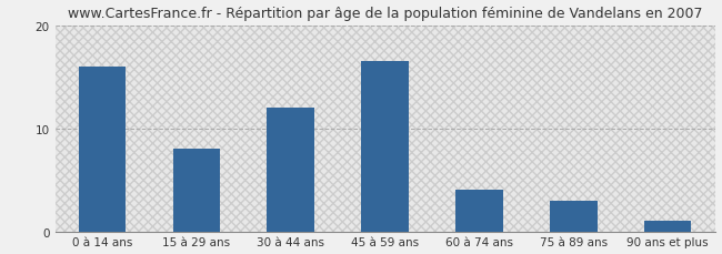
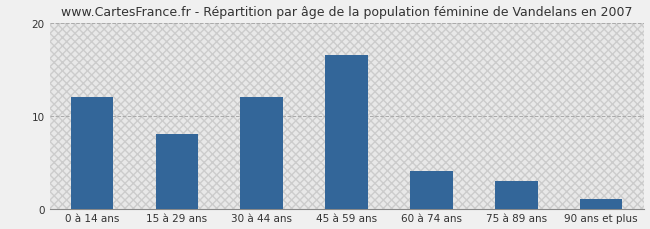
0 à 14 ans: 16.0 -> 12.0
